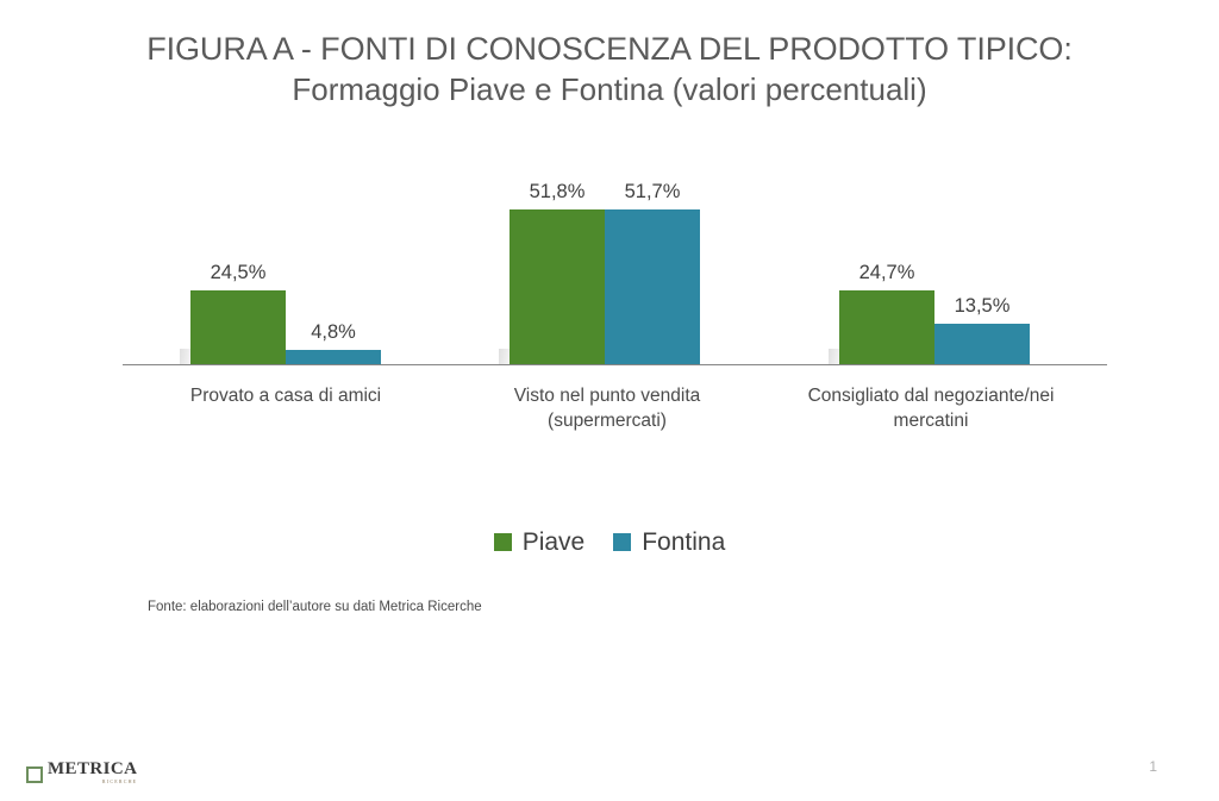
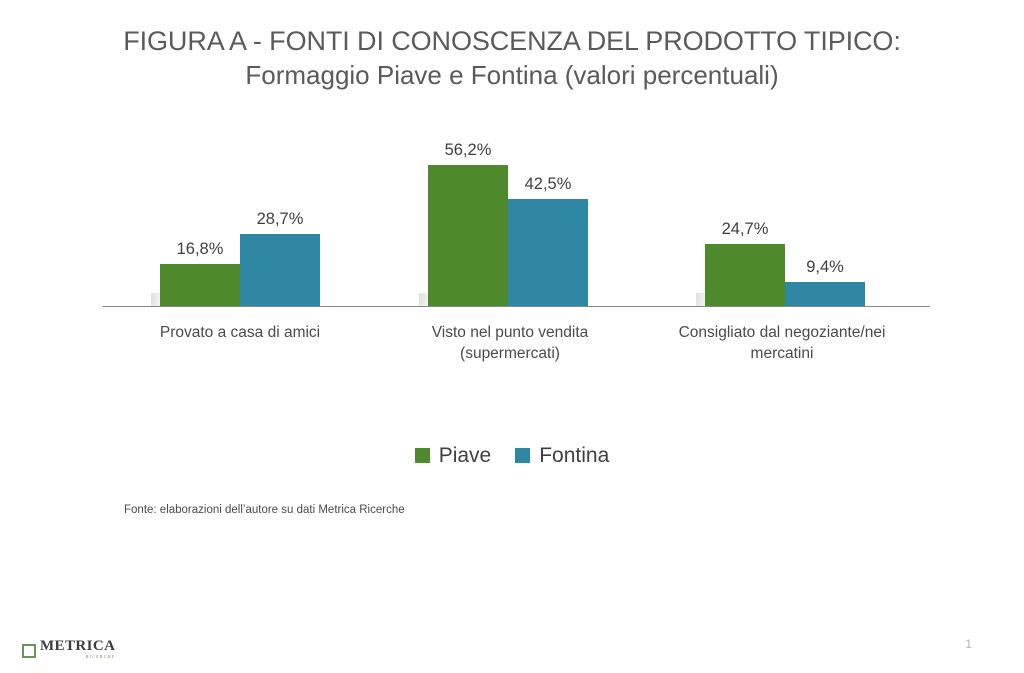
Piave/Provato a casa di amici: 24,5% -> 16,8%
Fontina/Provato a casa di amici: 4,8% -> 28,7%
Piave/Visto nel punto vendita (supermercati): 51,8% -> 56,2%
Fontina/Visto nel punto vendita (supermercati): 51,7% -> 42,5%
Fontina/Consigliato dal negoziante/nei mercatini: 13,5% -> 9,4%
